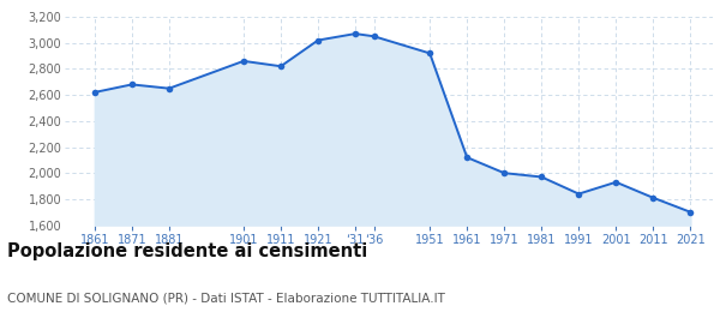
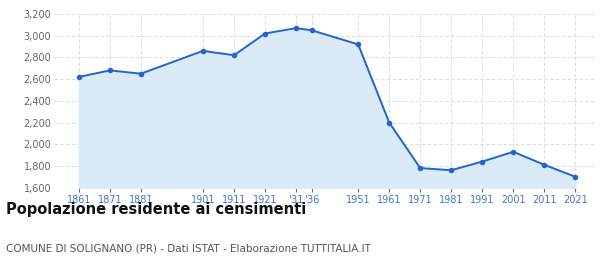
1961: 2,120 -> 2,200
1971: 2,000 -> 1,780
1981: 1,970 -> 1,760
